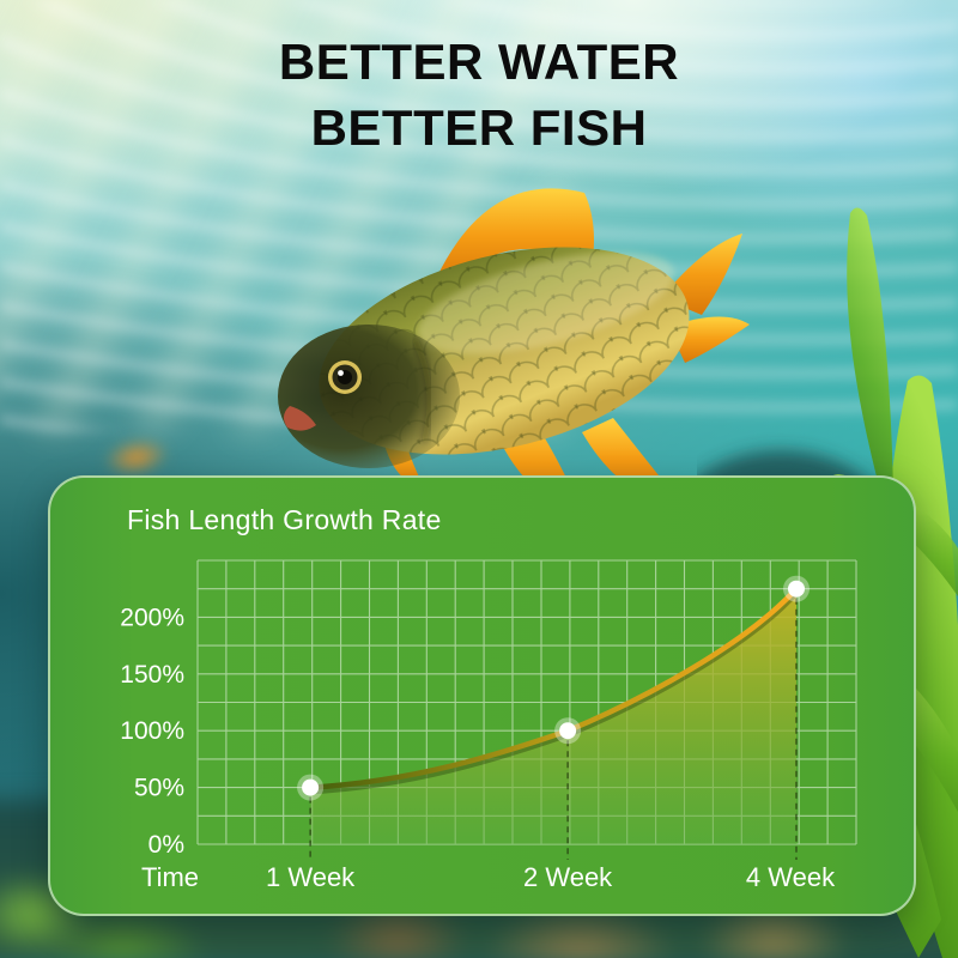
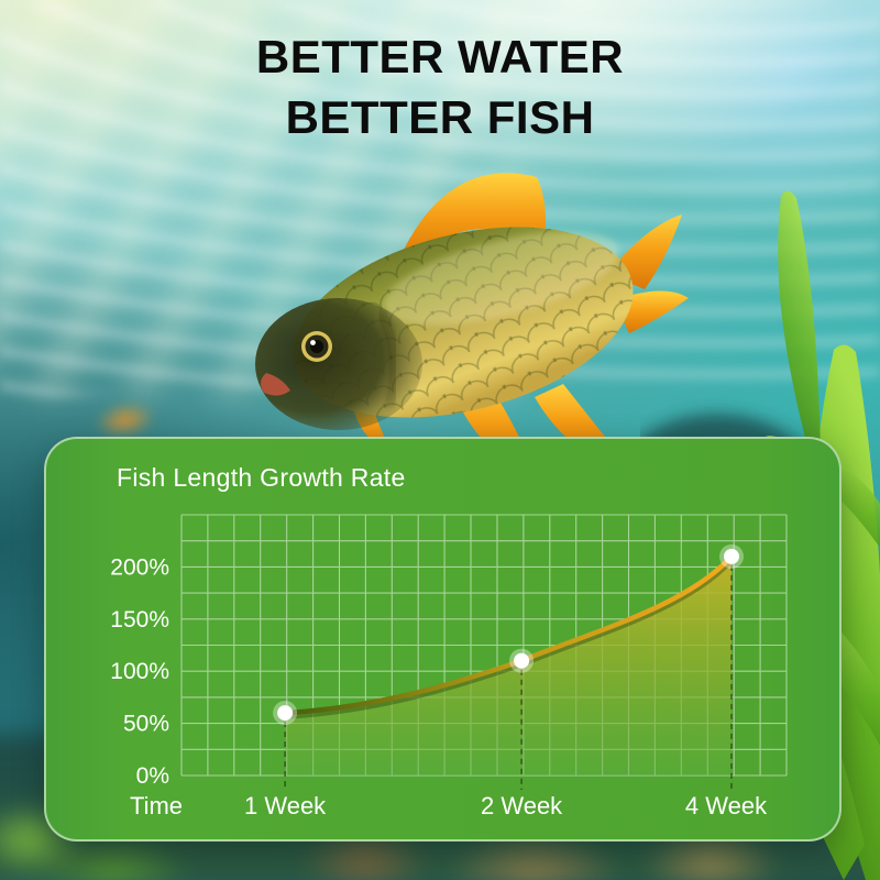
1 Week: 50% -> 60%
2 Week: 100% -> 110%
4 Week: 220% -> 210%
